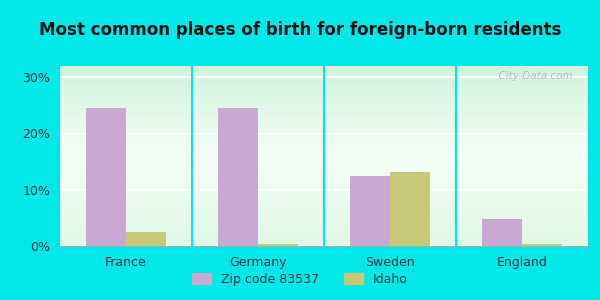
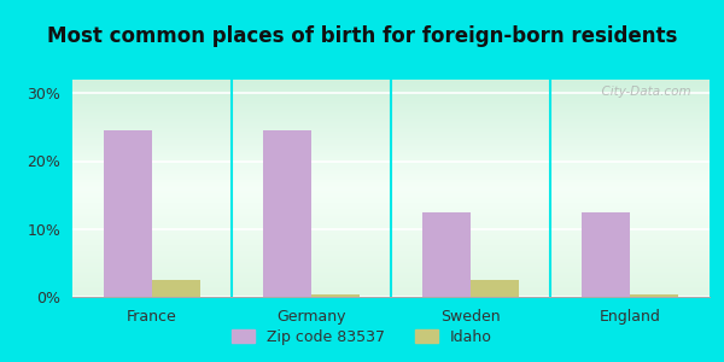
Idaho/Sweden: 13.2% -> 2.5%
Zip code 83537/England: 4.8% -> 12.5%
